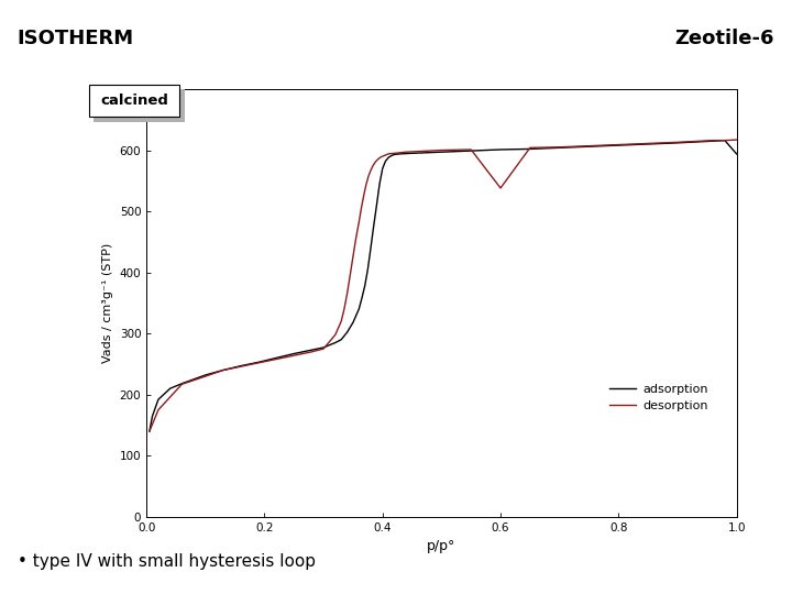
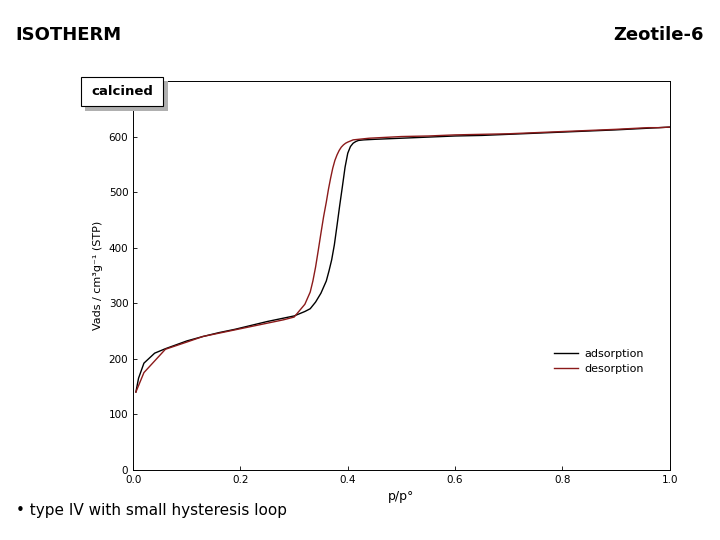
desorption/0.6: 538 -> 603
adsorption/1.0: 594 -> 617
